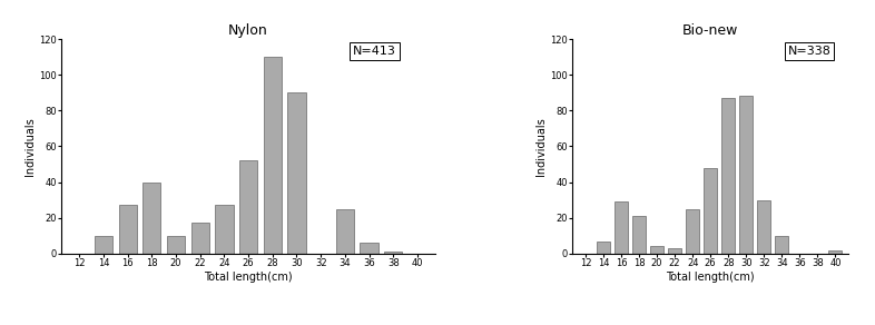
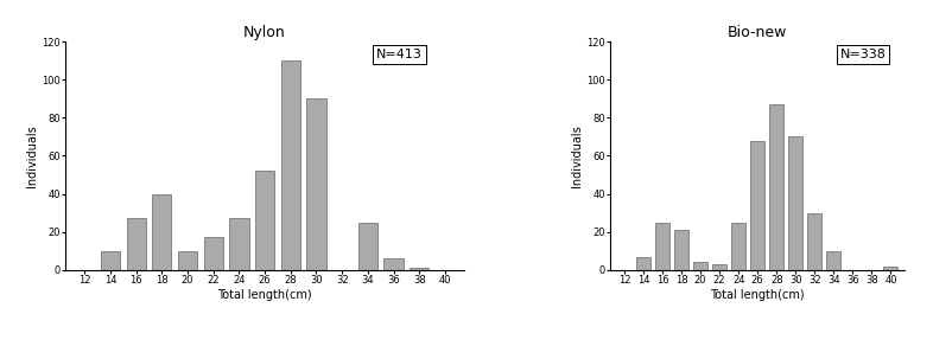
Bio-new/16: 29 -> 25
Bio-new/26: 48 -> 68
Bio-new/30: 88 -> 70
